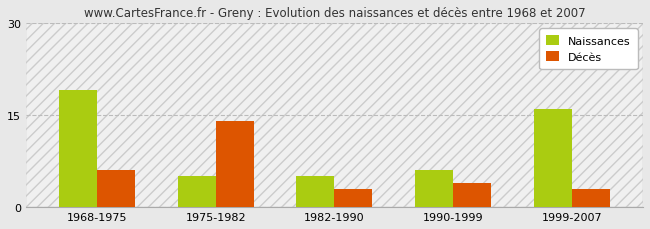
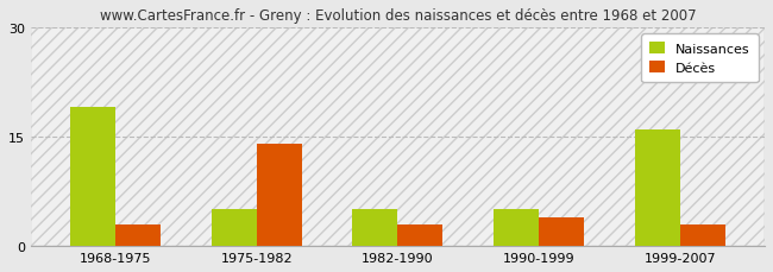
Décès/1968-1975: 6 -> 3
Naissances/1990-1999: 6 -> 5
